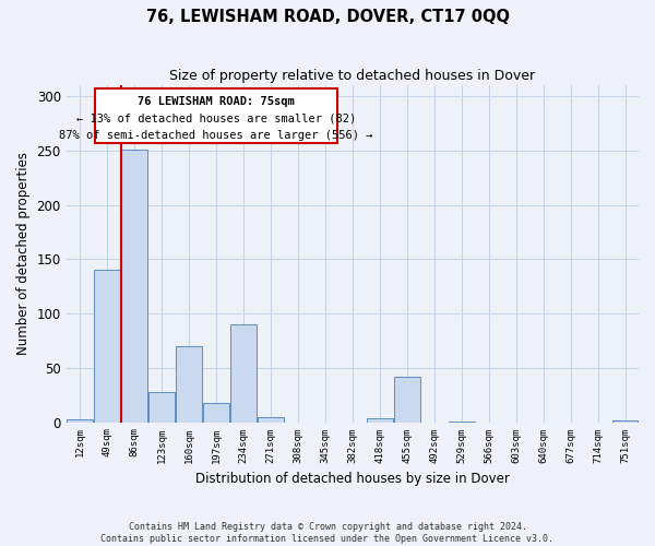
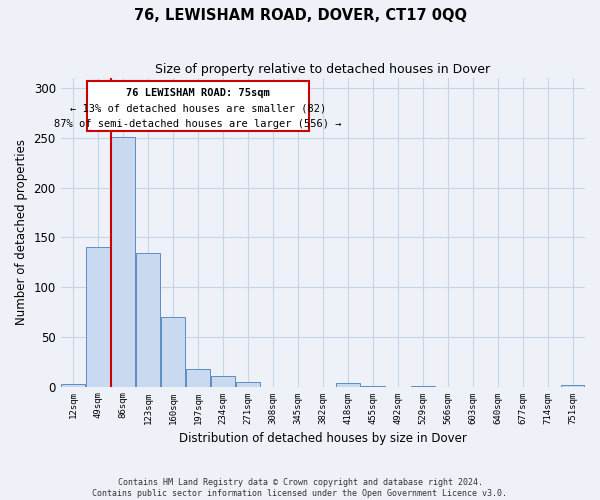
123sqm: 28 -> 134
234sqm: 90 -> 11
455sqm: 42 -> 1
